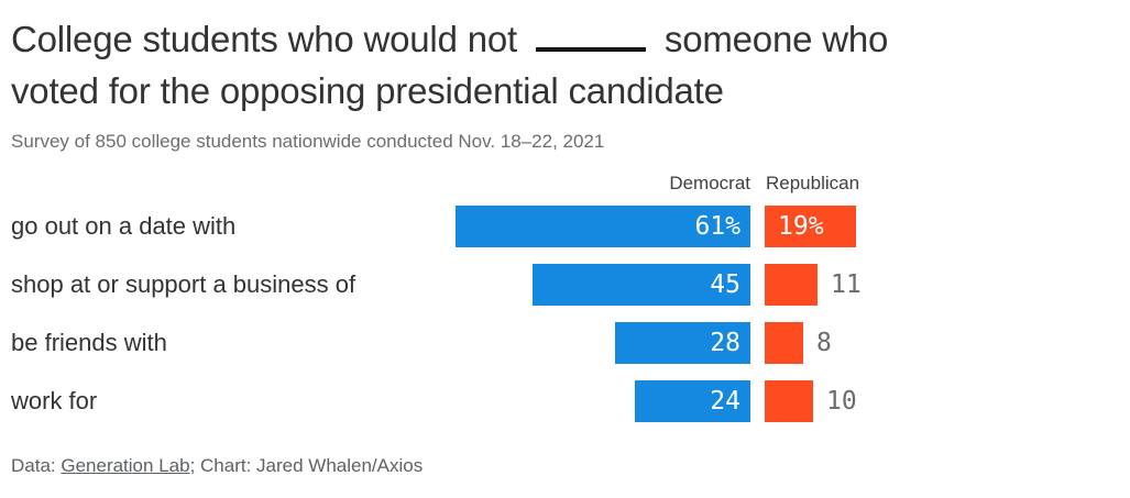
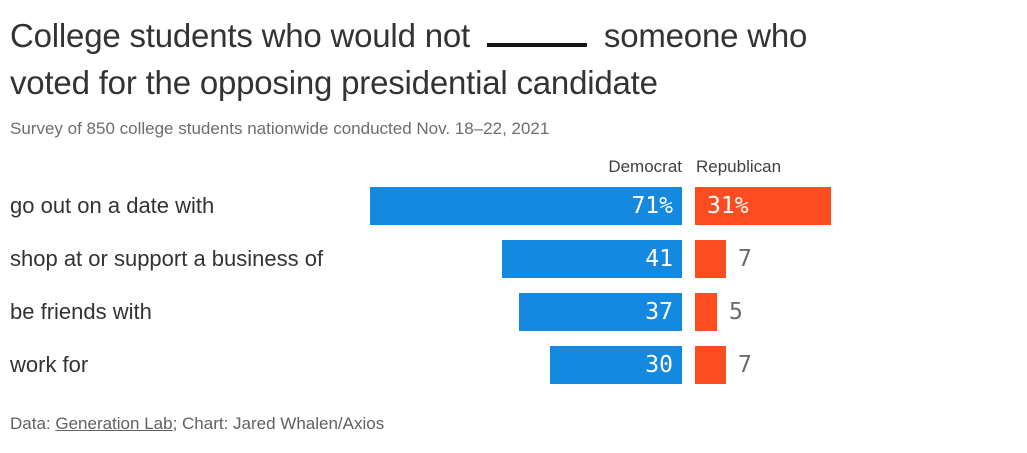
Democrat/go out on a date with: 61% -> 71%
Republican/go out on a date with: 19% -> 31%
Democrat/shop at or support a business of: 45 -> 41
Republican/shop at or support a business of: 11 -> 7
Democrat/be friends with: 28 -> 37
Republican/be friends with: 8 -> 5
Democrat/work for: 24 -> 30
Republican/work for: 10 -> 7
